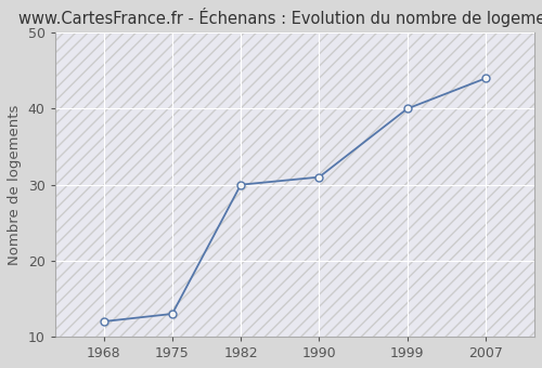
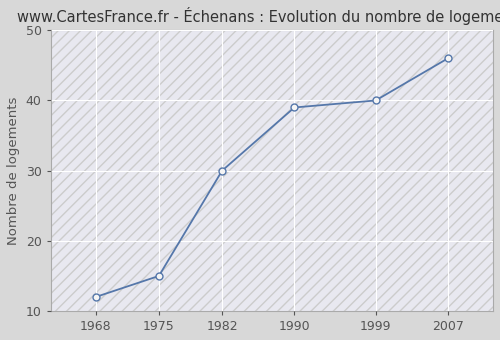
1975: 13 -> 15
1990: 31 -> 39
2007: 44 -> 46
